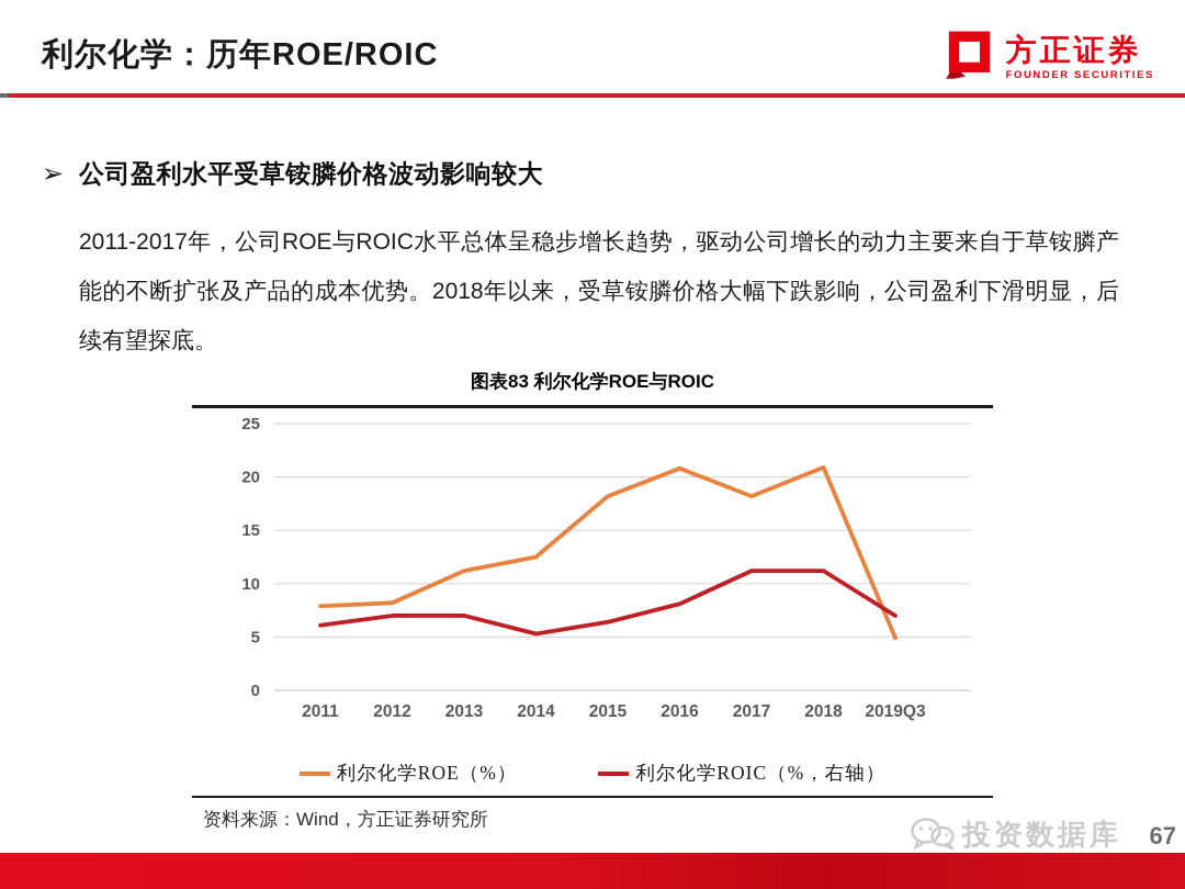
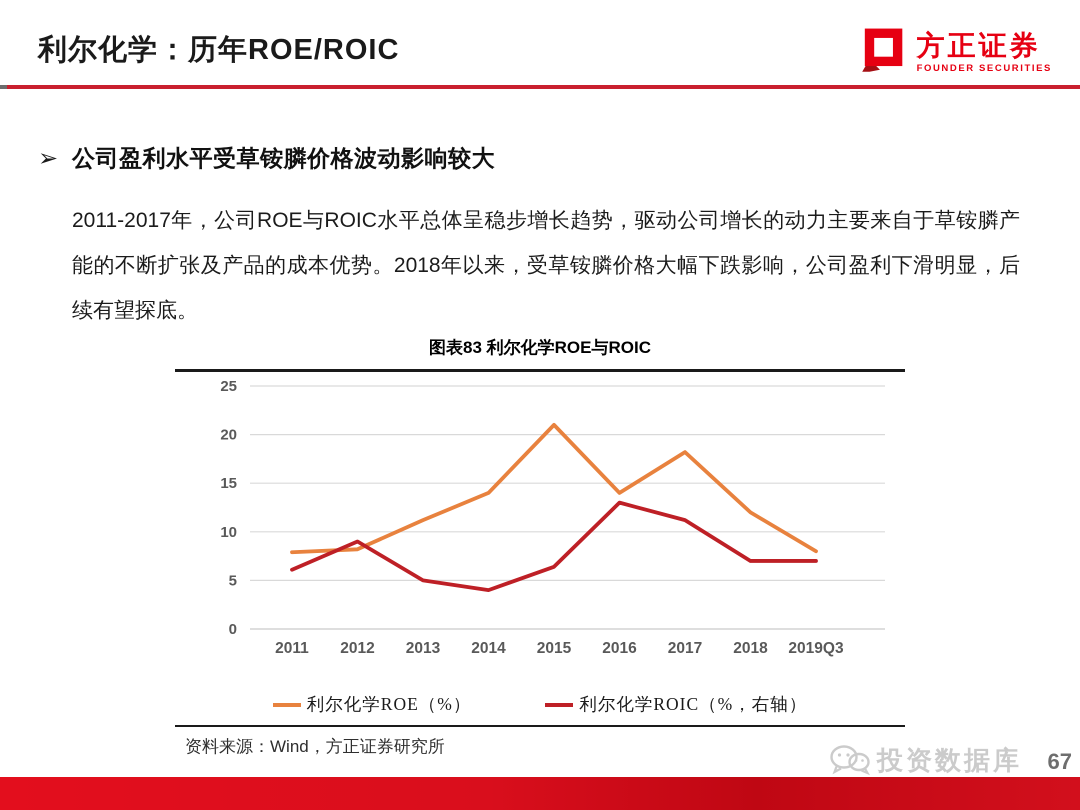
利尔化学ROIC（%，右轴）/2012: 7 -> 9
利尔化学ROIC（%，右轴）/2013: 7 -> 5
利尔化学ROE（%）/2014: 12 -> 14
利尔化学ROIC（%，右轴）/2014: 5 -> 4
利尔化学ROE（%）/2015: 18 -> 21
利尔化学ROE（%）/2016: 21 -> 14
利尔化学ROIC（%，右轴）/2016: 8 -> 13
利尔化学ROE（%）/2018: 21 -> 12
利尔化学ROIC（%，右轴）/2018: 11 -> 7
利尔化学ROE（%）/2019Q3: 5 -> 8
